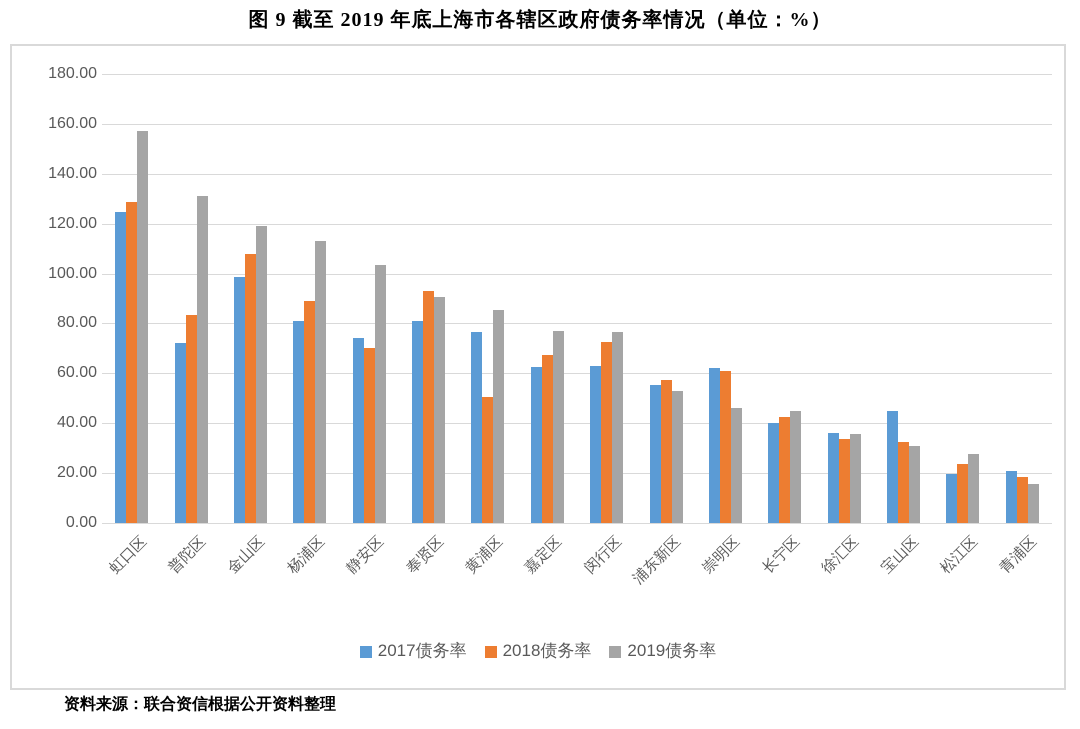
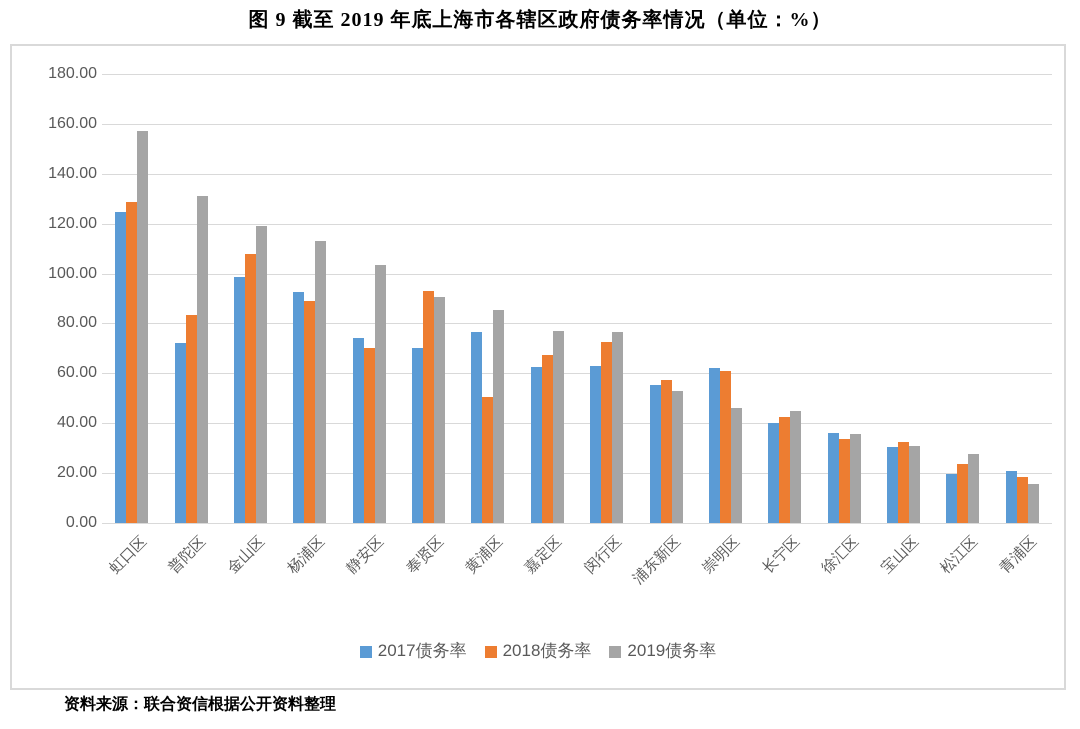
2017债务率/杨浦区: 81 -> 92
2017债务率/奉贤区: 81 -> 70
2017债务率/宝山区: 45 -> 30
